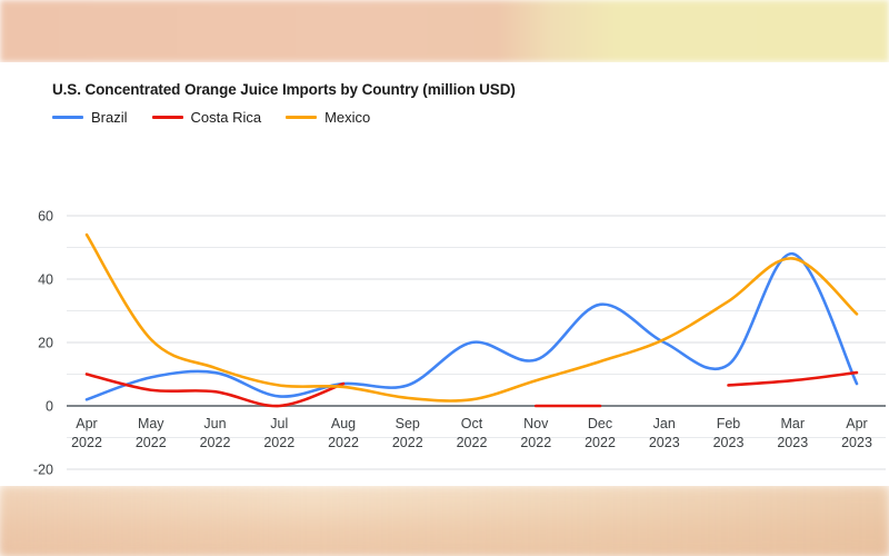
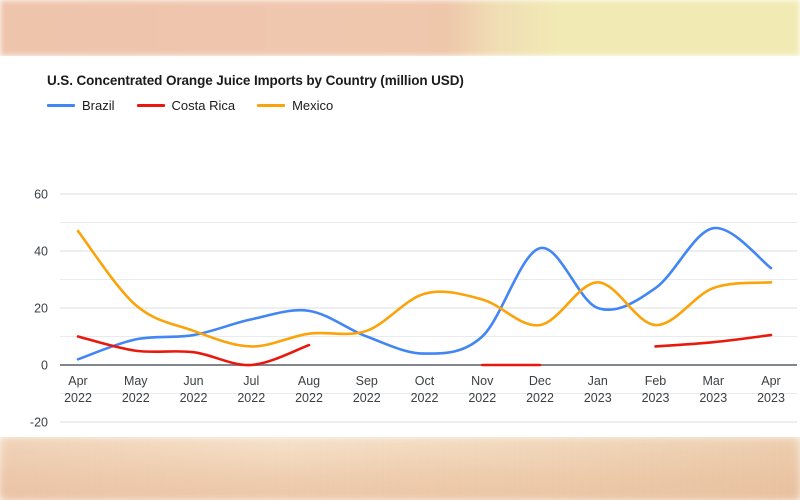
Mexico/Apr 2022: 54 -> 47
Brazil/Jul 2022: 3 -> 16
Brazil/Aug 2022: 7 -> 19
Mexico/Aug 2022: 6 -> 11
Brazil/Sep 2022: 6 -> 10
Mexico/Sep 2022: 2 -> 12
Brazil/Oct 2022: 20 -> 4
Mexico/Oct 2022: 2 -> 25
Brazil/Nov 2022: 14 -> 10
Mexico/Nov 2022: 8 -> 23
Brazil/Dec 2022: 32 -> 41
Mexico/Jan 2023: 21 -> 29
Brazil/Feb 2023: 13 -> 27
Mexico/Feb 2023: 33 -> 14
Mexico/Mar 2023: 46 -> 27
Brazil/Apr 2023: 7 -> 34
